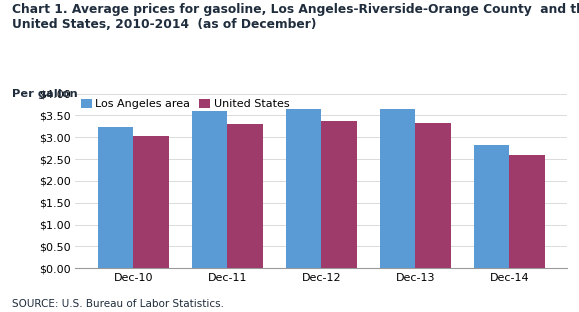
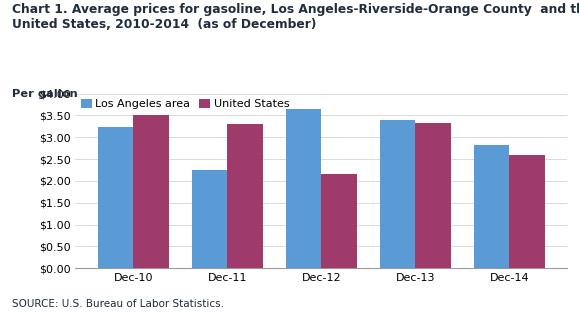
United States/Dec-10: $3.03 -> $3.50
Los Angeles area/Dec-11: $3.61 -> $2.25
United States/Dec-12: $3.37 -> $2.15
Los Angeles area/Dec-13: $3.64 -> $3.40
